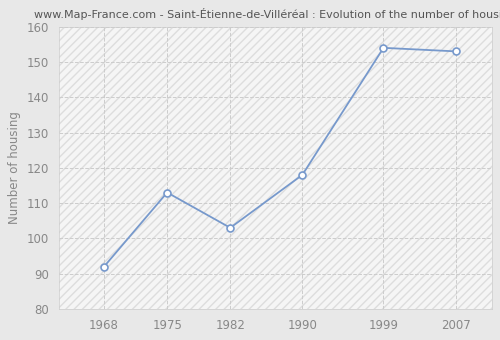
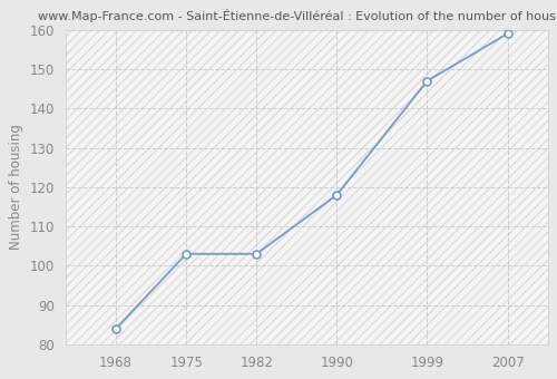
1968: 92 -> 84
1975: 113 -> 103
1999: 154 -> 147
2007: 153 -> 159
